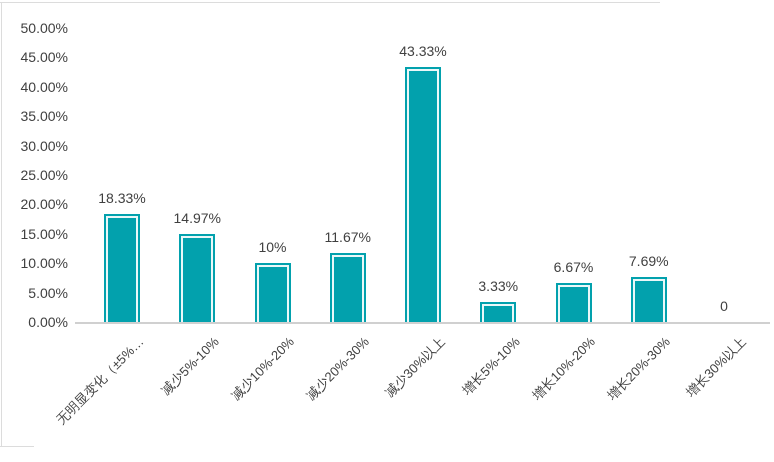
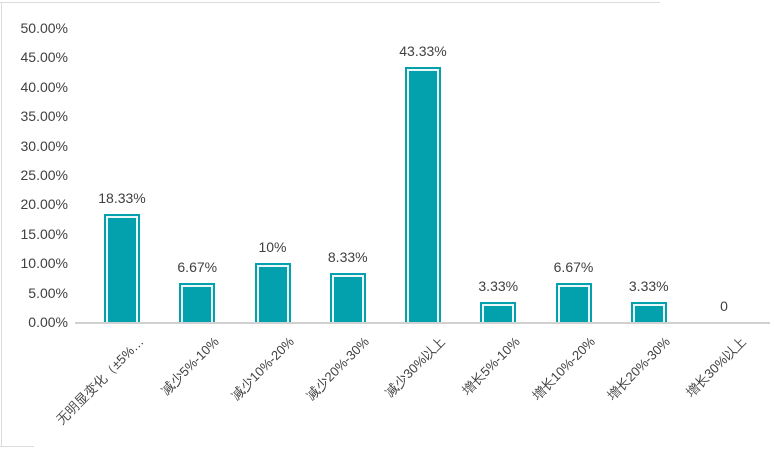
减少5%-10%: 14.97% -> 6.67%
减少20%-30%: 11.67% -> 8.33%
增长20%-30%: 7.69% -> 3.33%
